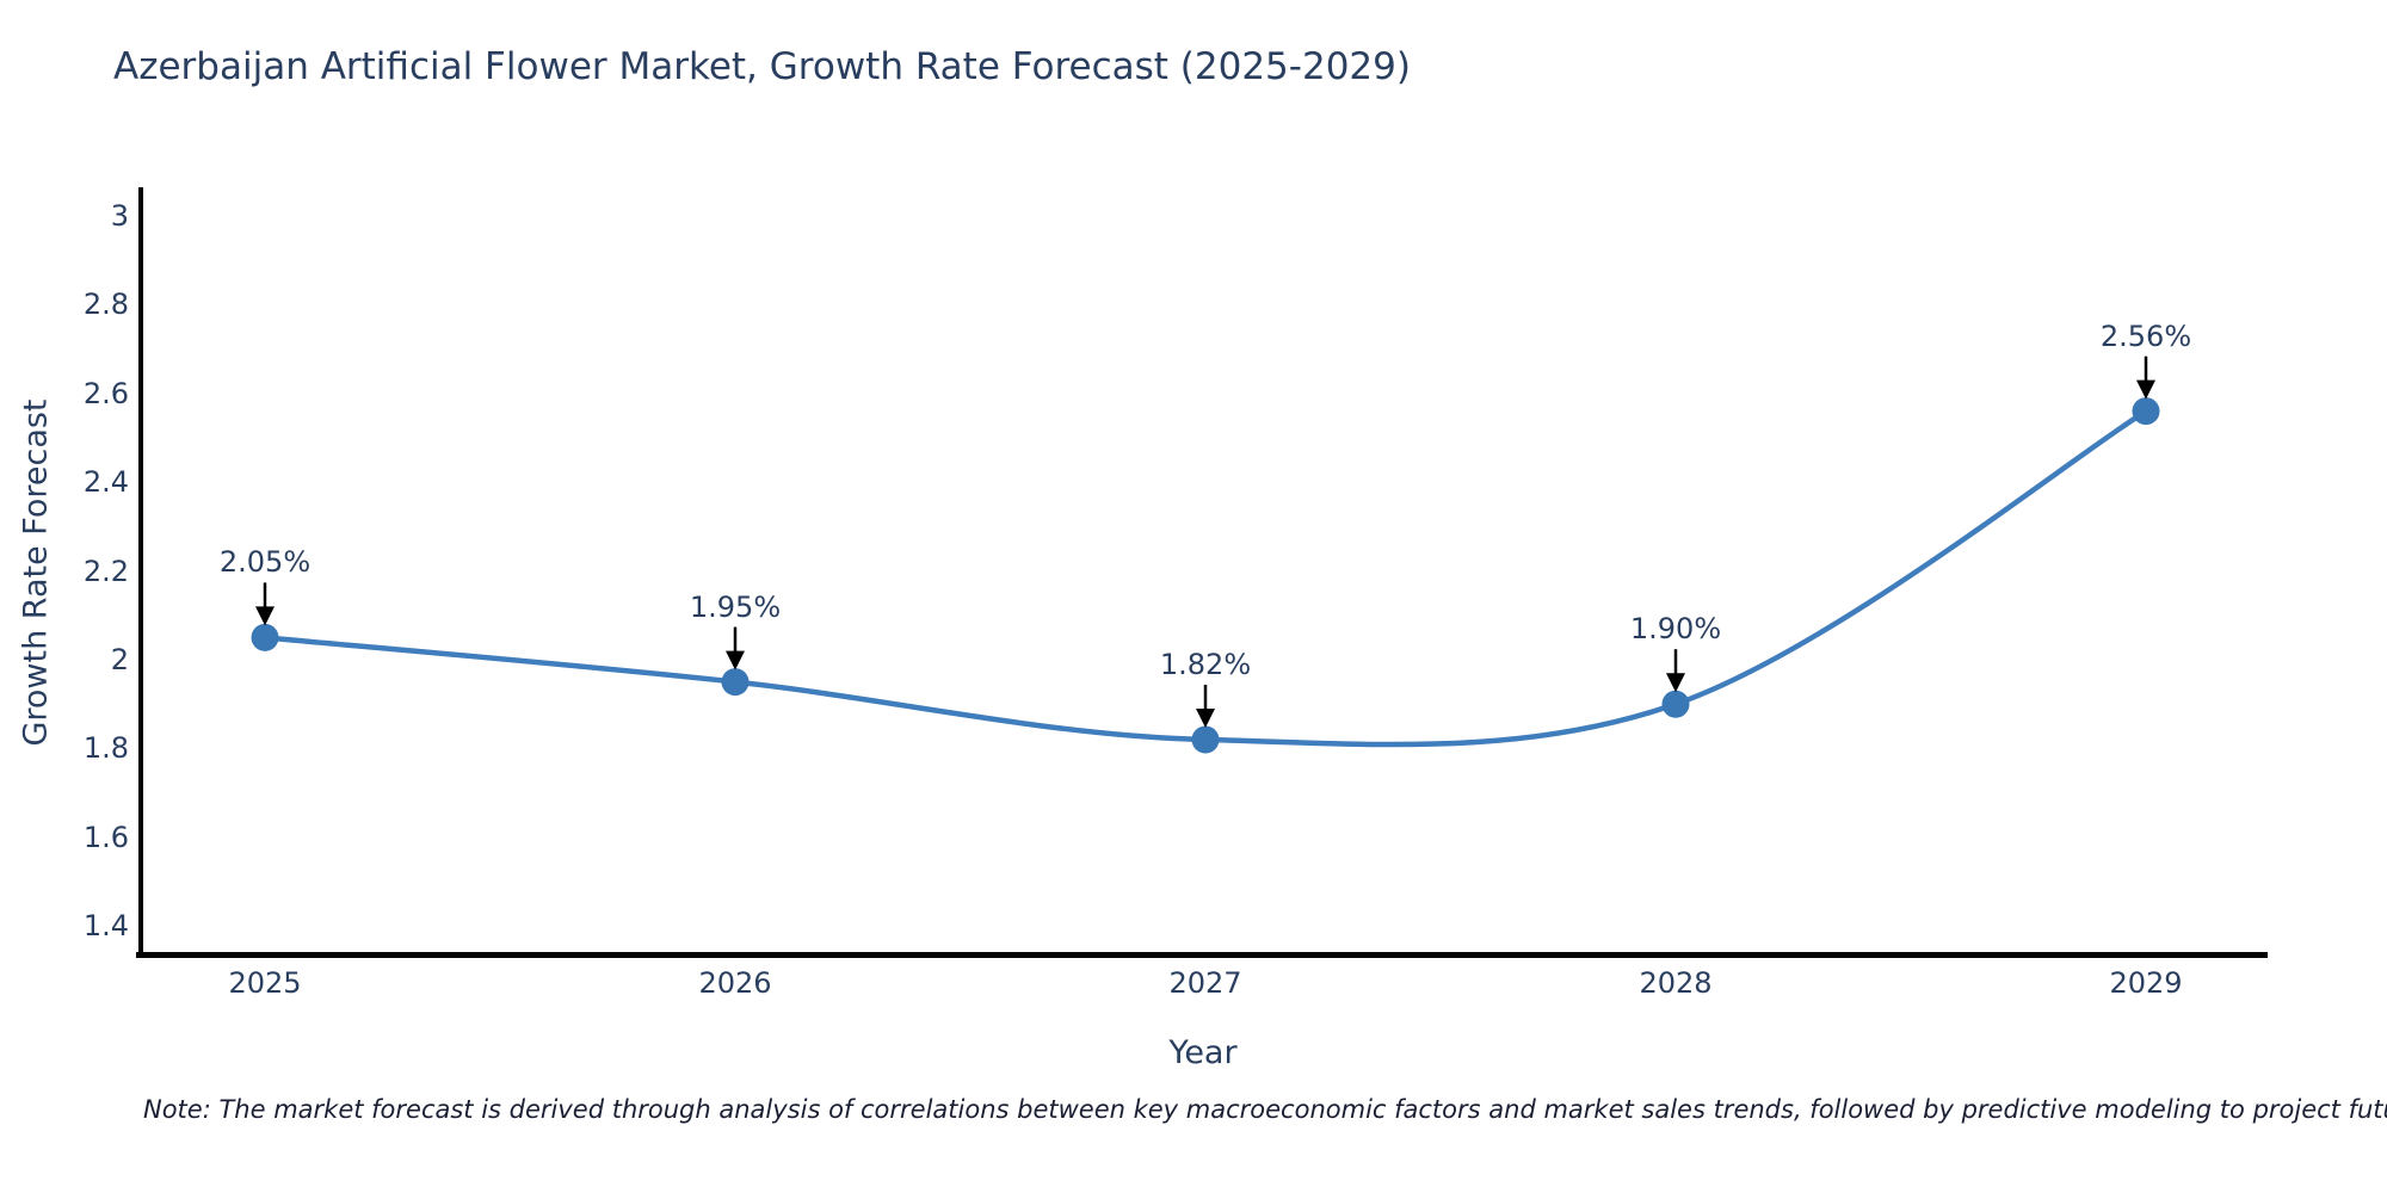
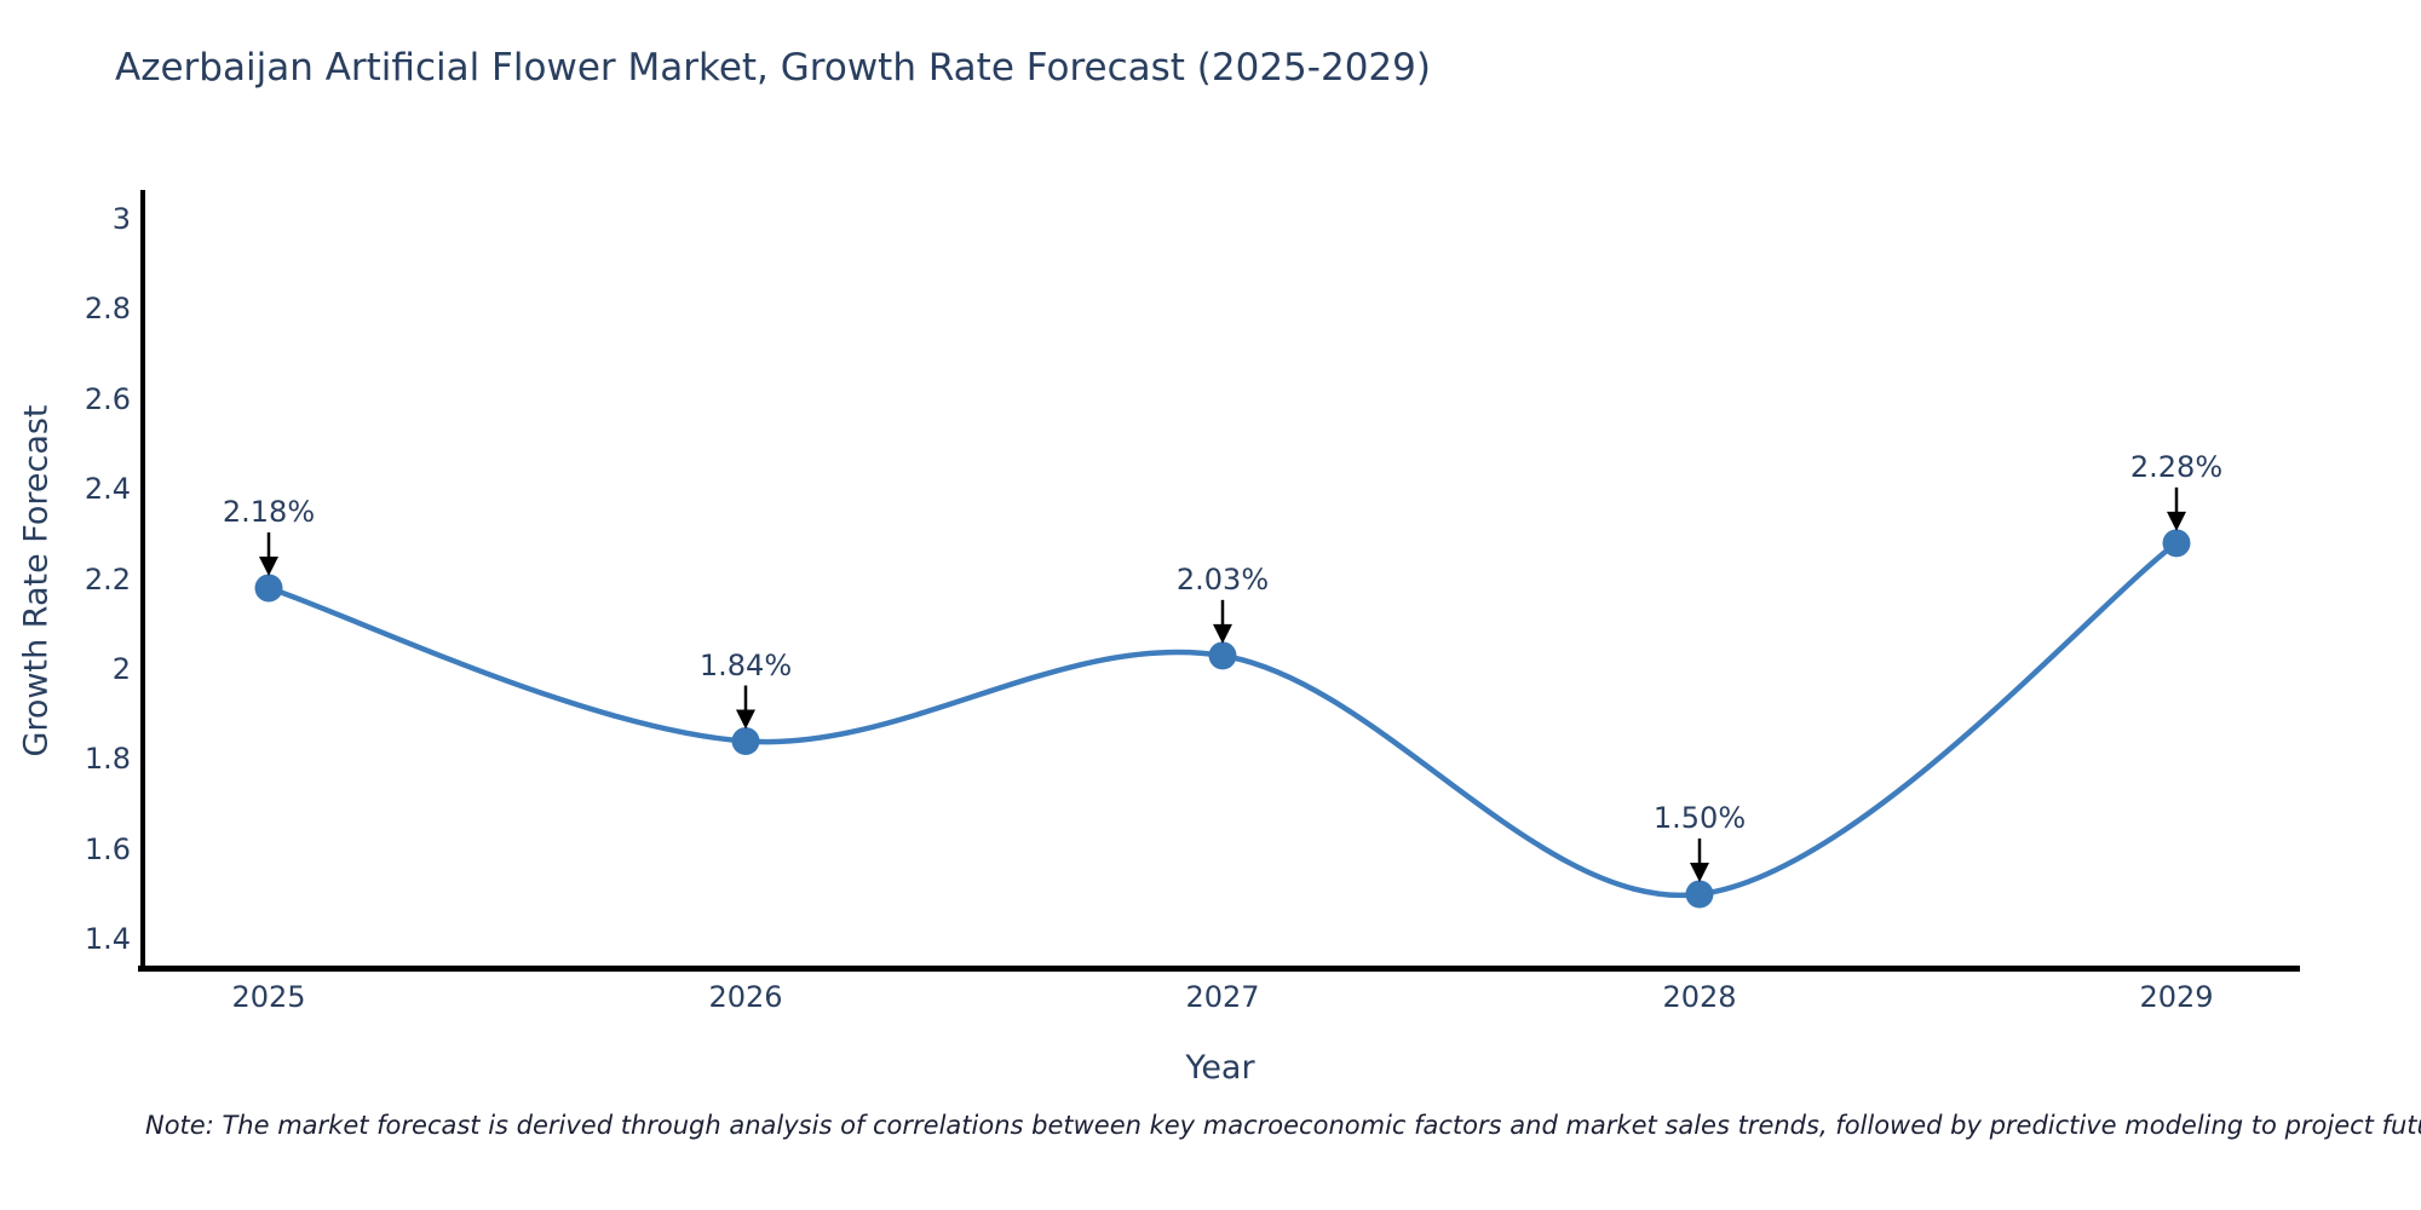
2025: 2.05% -> 2.18%
2026: 1.95% -> 1.84%
2027: 1.82% -> 2.03%
2028: 1.90% -> 1.50%
2029: 2.56% -> 2.28%
